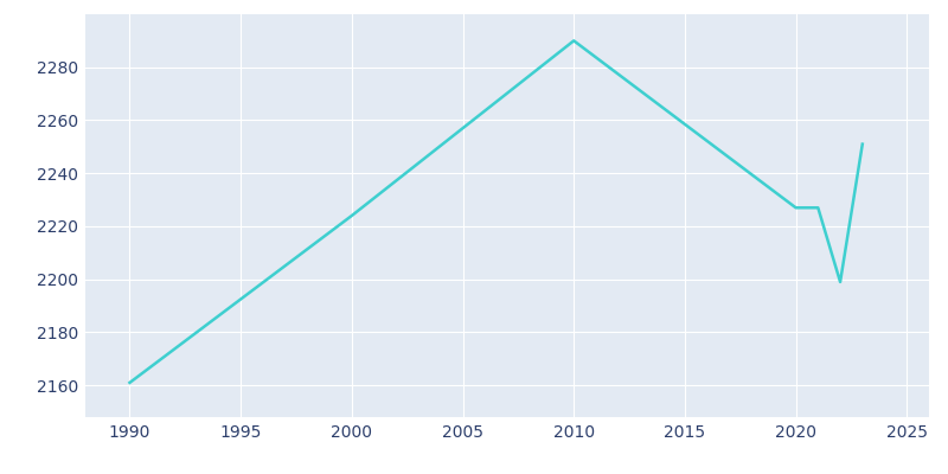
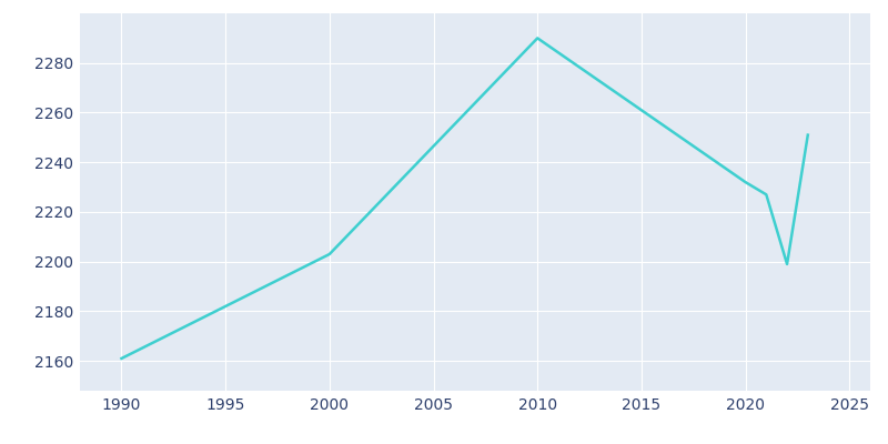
2000: 2224 -> 2203
2020: 2227 -> 2232
